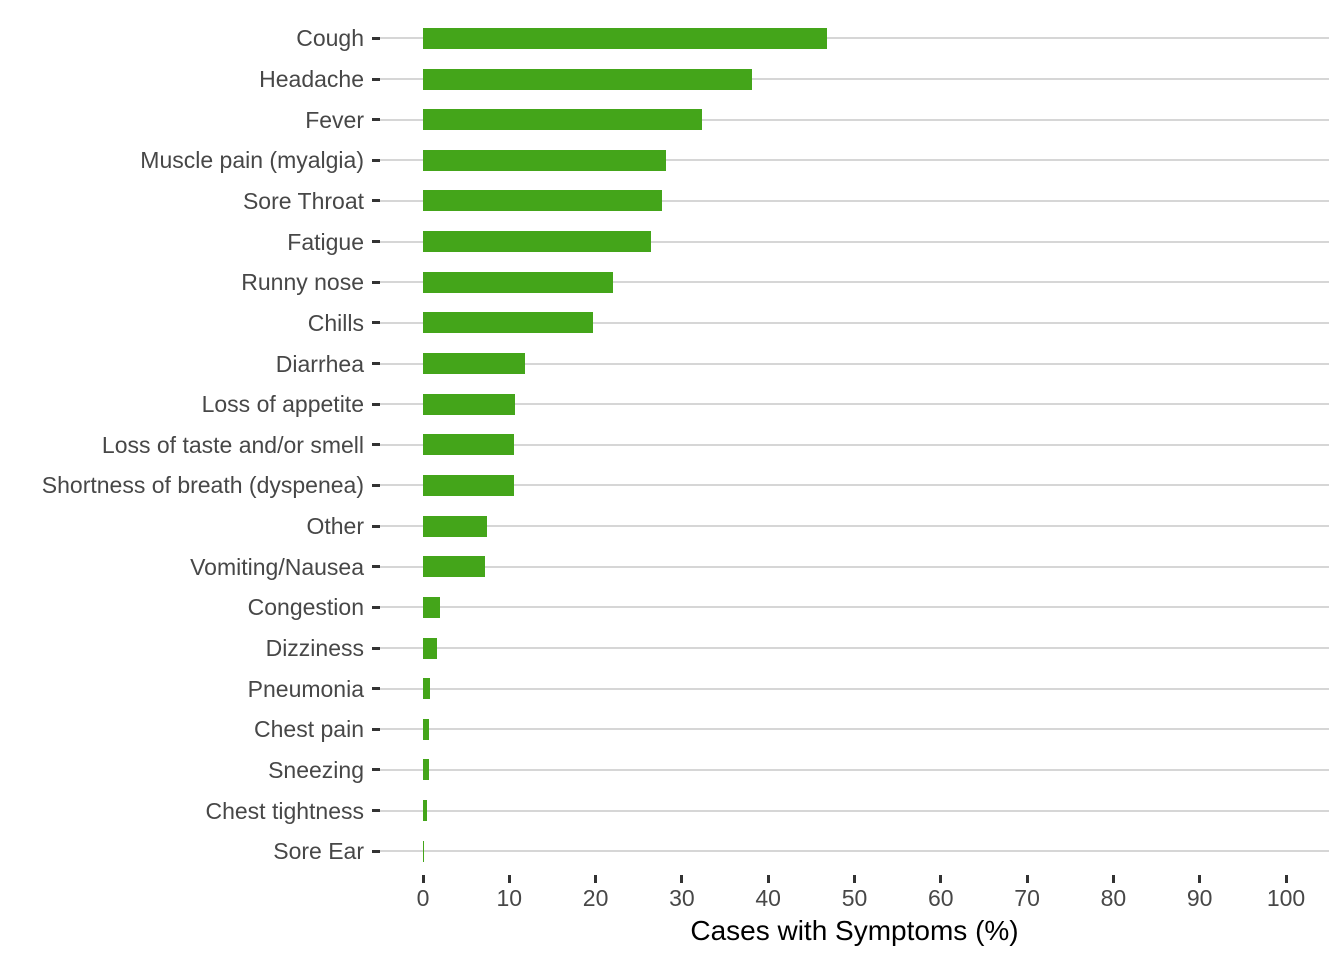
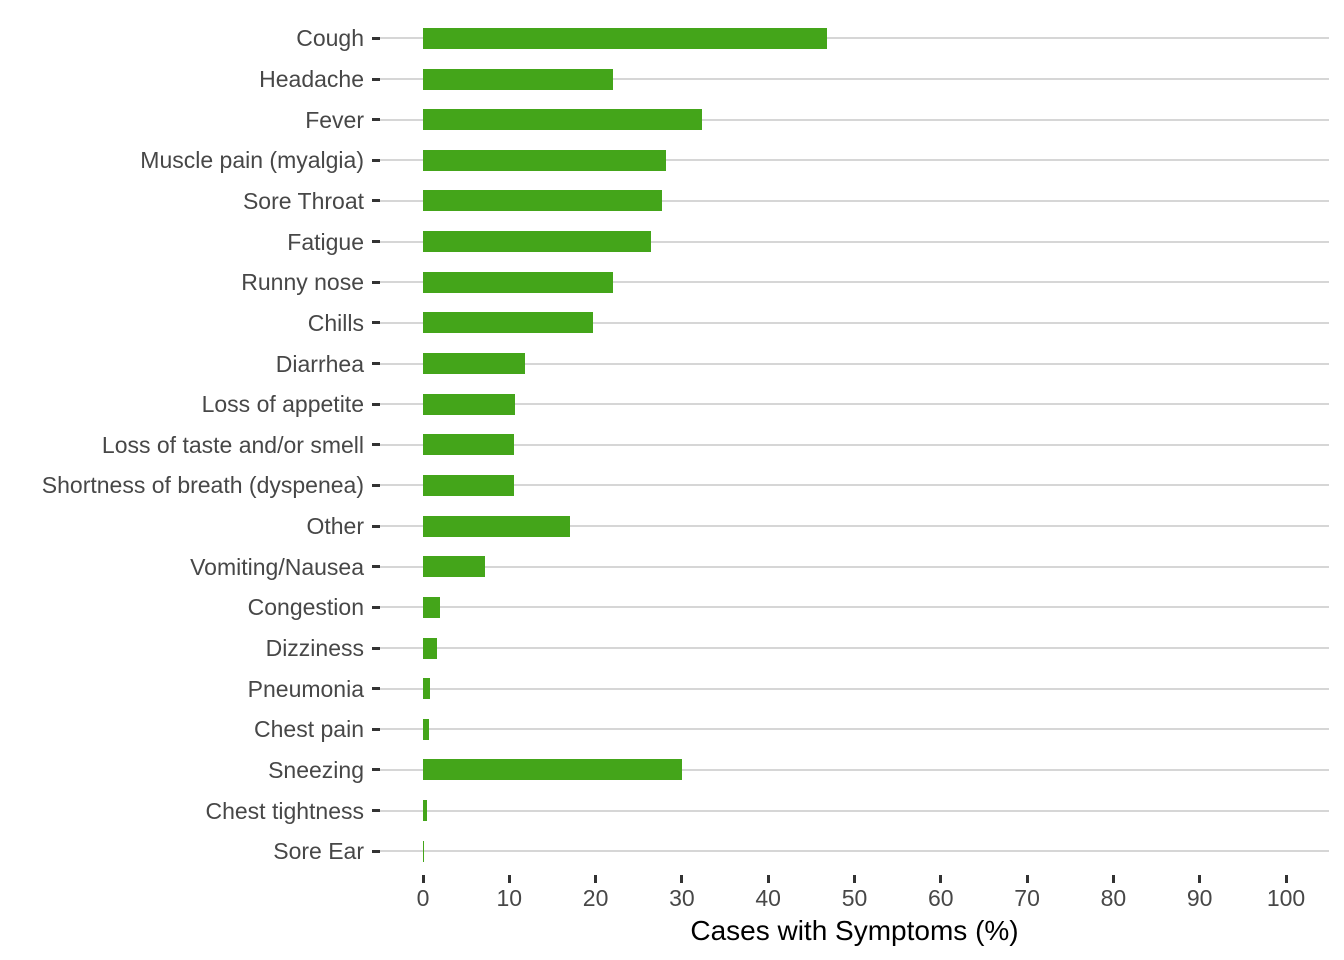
Headache: 38 -> 22
Other: 7 -> 17
Sneezing: 1 -> 30
